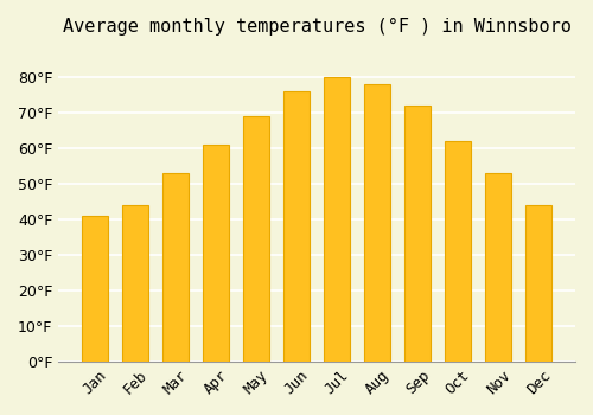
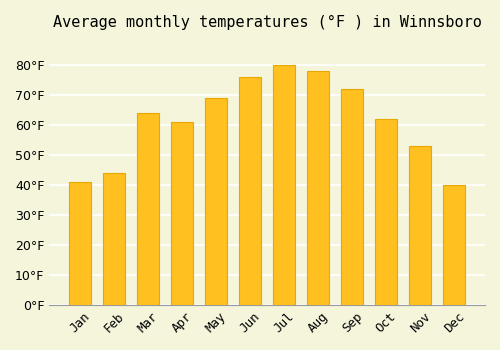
Mar: 53°F -> 64°F
Dec: 44°F -> 40°F
